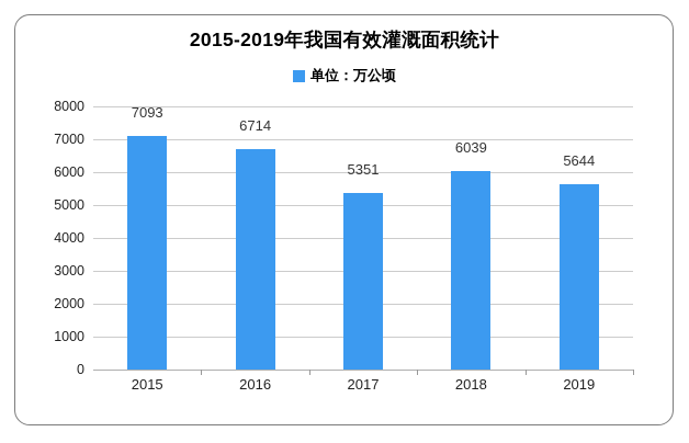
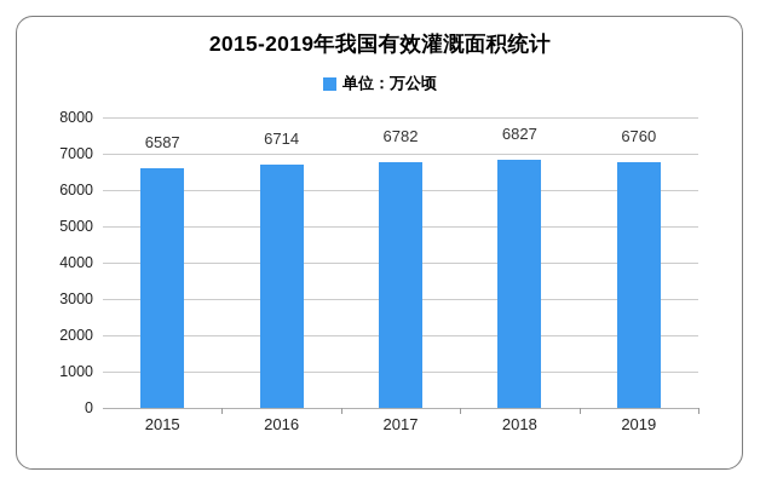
2015: 7093 -> 6587
2017: 5351 -> 6782
2018: 6039 -> 6827
2019: 5644 -> 6760
